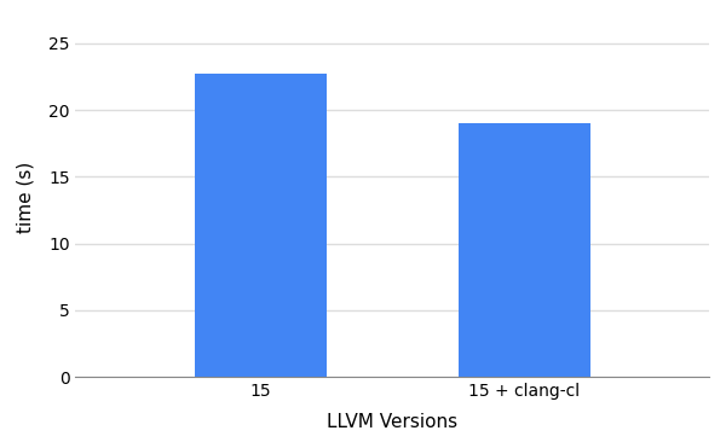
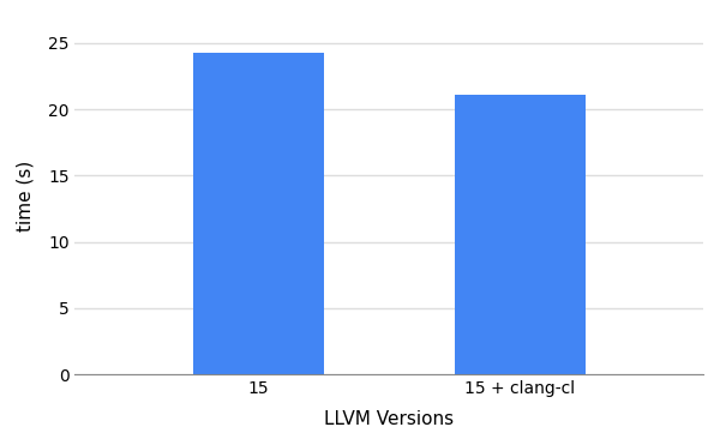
15: 22.7 -> 24.3
15 + clang-cl: 19.0 -> 21.1
